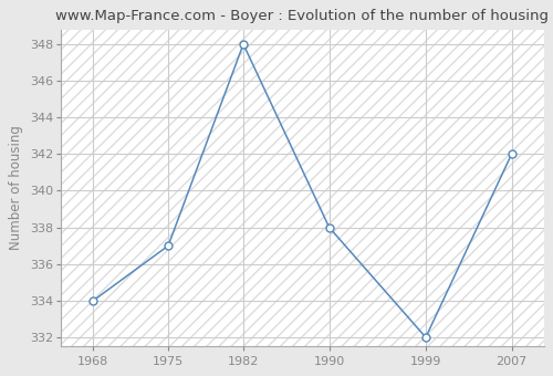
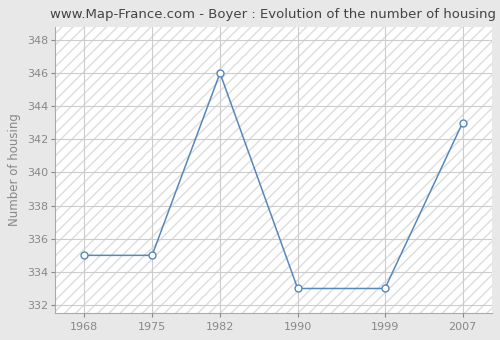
1968: 334 -> 335
1975: 337 -> 335
1982: 348 -> 346
1990: 338 -> 333
1999: 332 -> 333
2007: 342 -> 343
